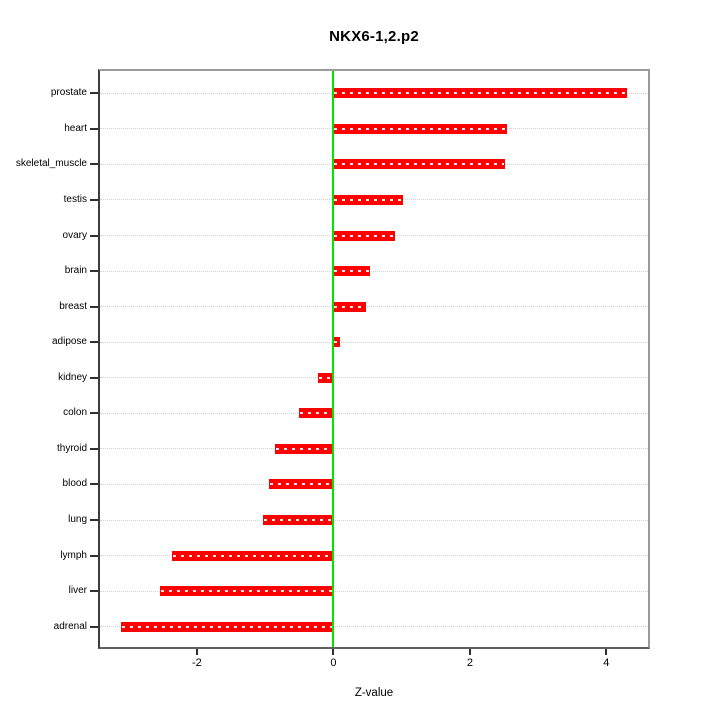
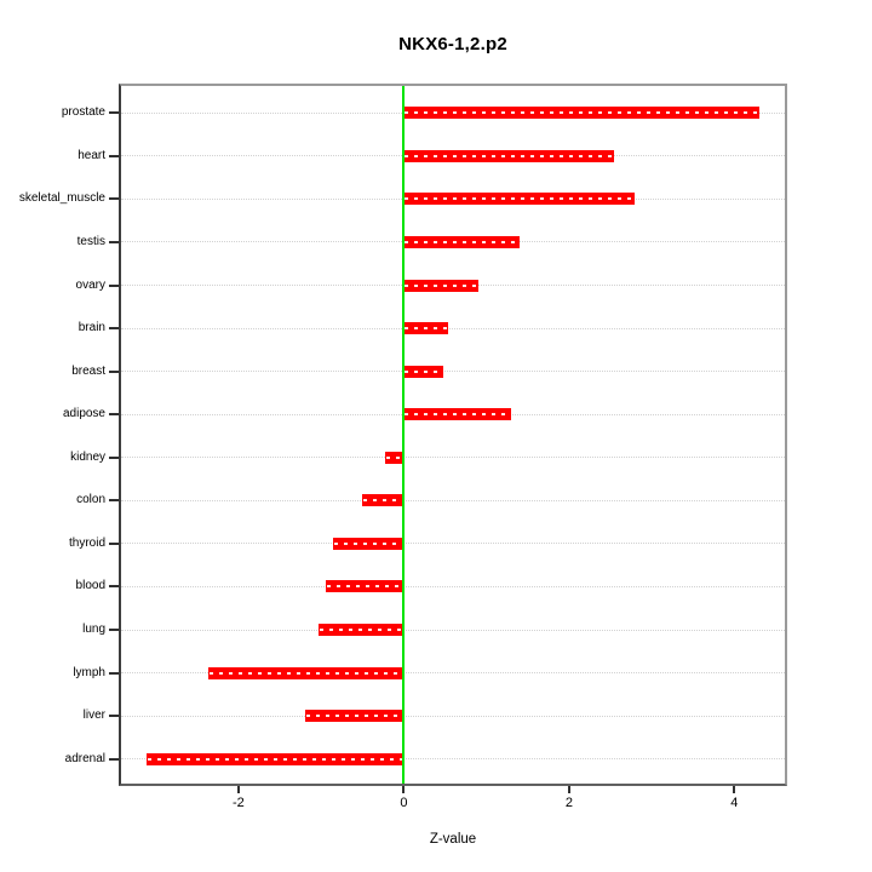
skeletal_muscle: 2.5 -> 2.8
testis: 1.0 -> 1.4
adipose: 0.1 -> 1.3
liver: -2.5 -> -1.2
